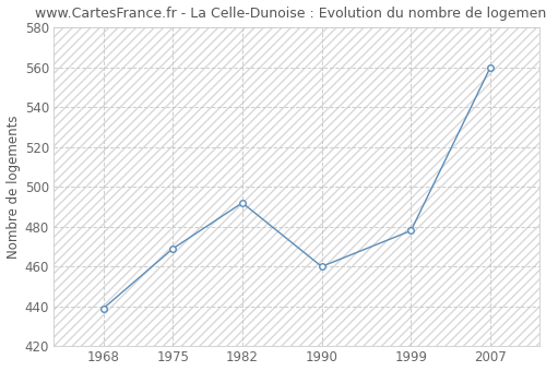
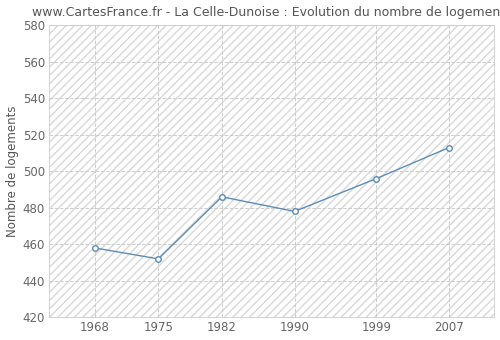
1968: 439 -> 458
1975: 469 -> 452
1982: 492 -> 486
1990: 460 -> 478
1999: 478 -> 496
2007: 560 -> 513
